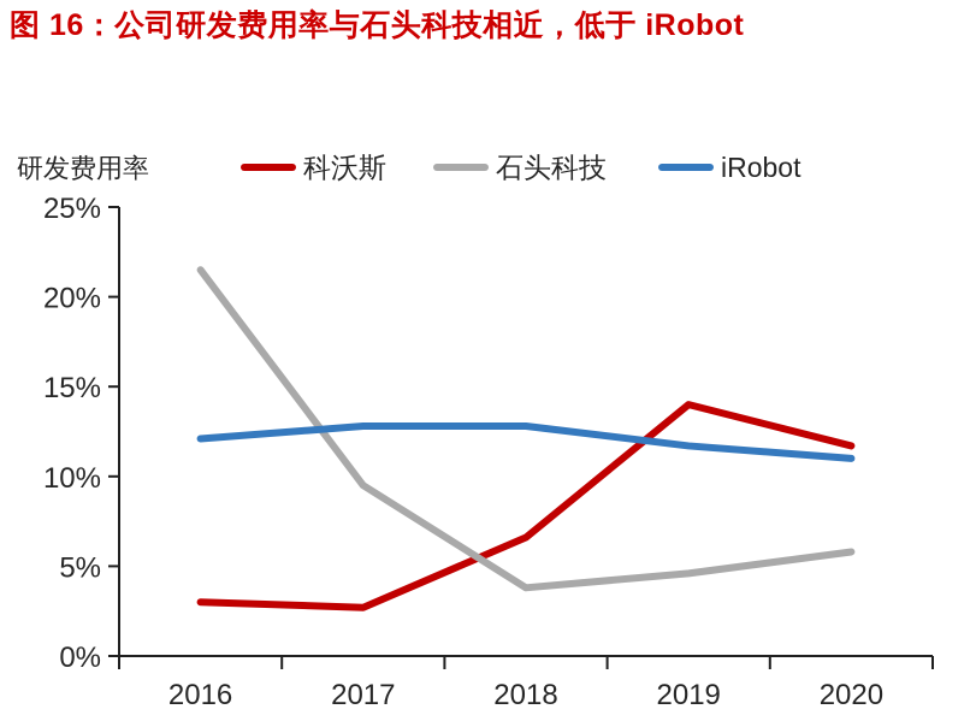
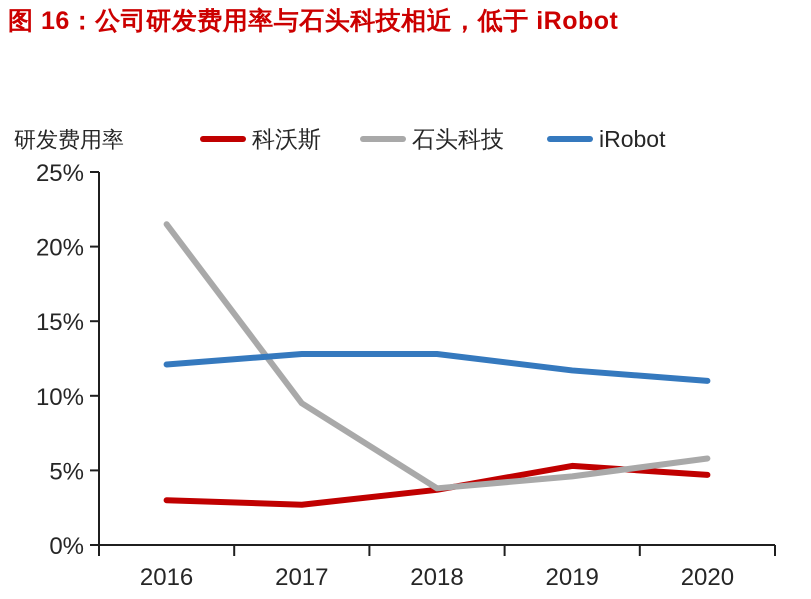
科沃斯/2018: 6.6% -> 3.7%
科沃斯/2019: 14.0% -> 5.3%
科沃斯/2020: 11.7% -> 4.7%
